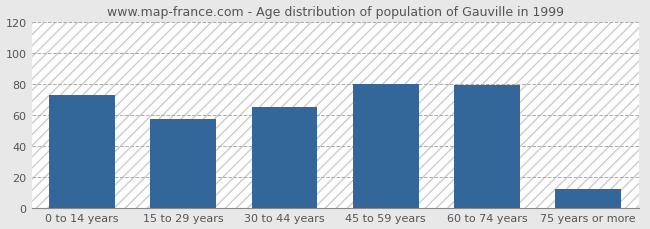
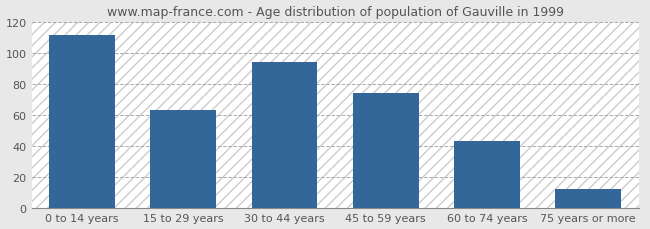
0 to 14 years: 73 -> 111
15 to 29 years: 57 -> 63
30 to 44 years: 65 -> 94
45 to 59 years: 80 -> 74
60 to 74 years: 79 -> 43
